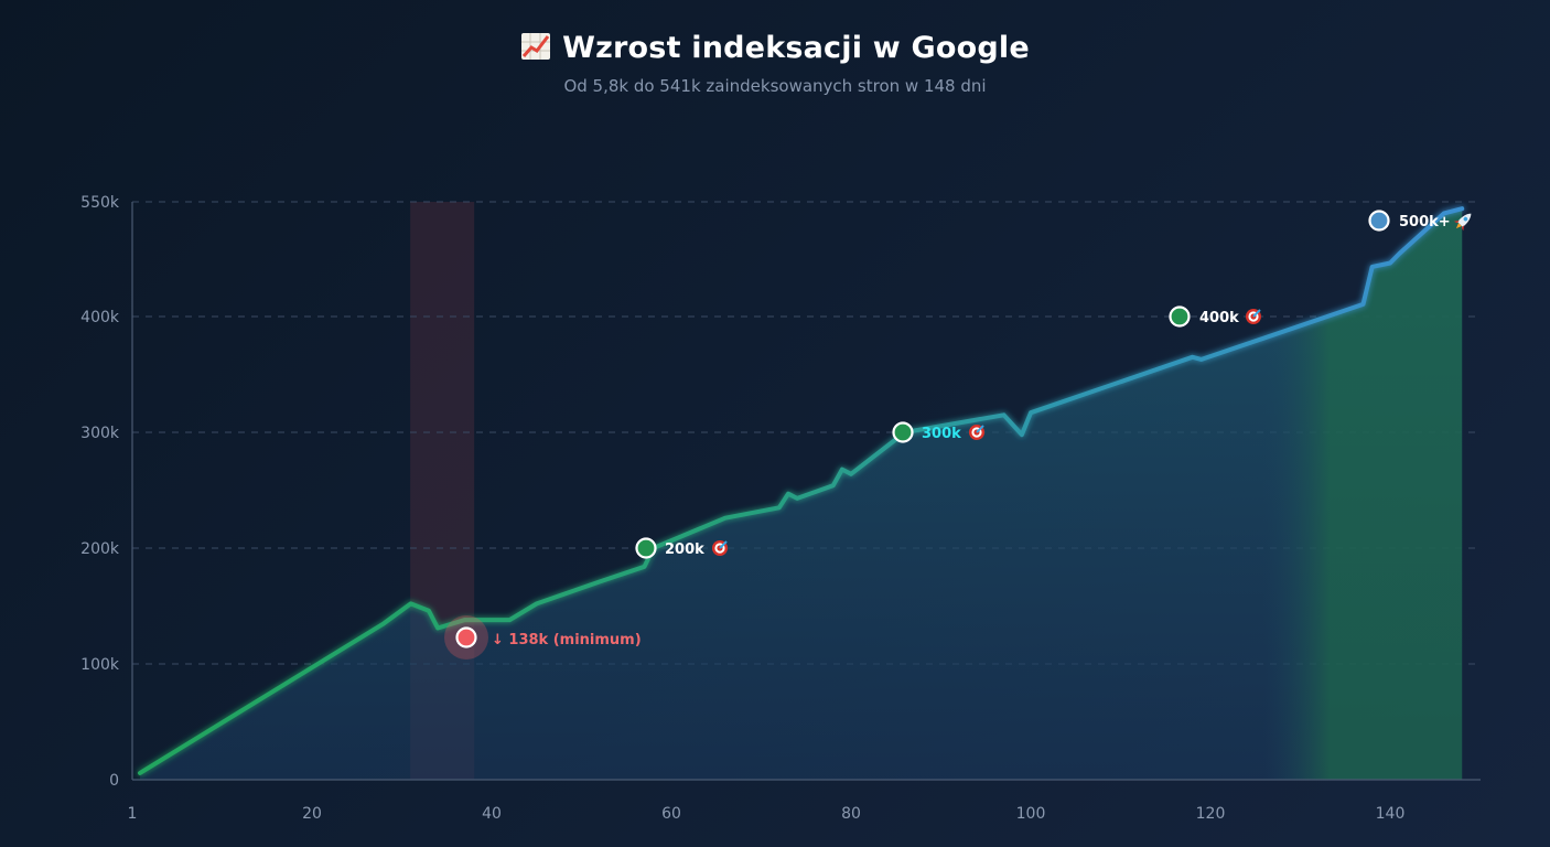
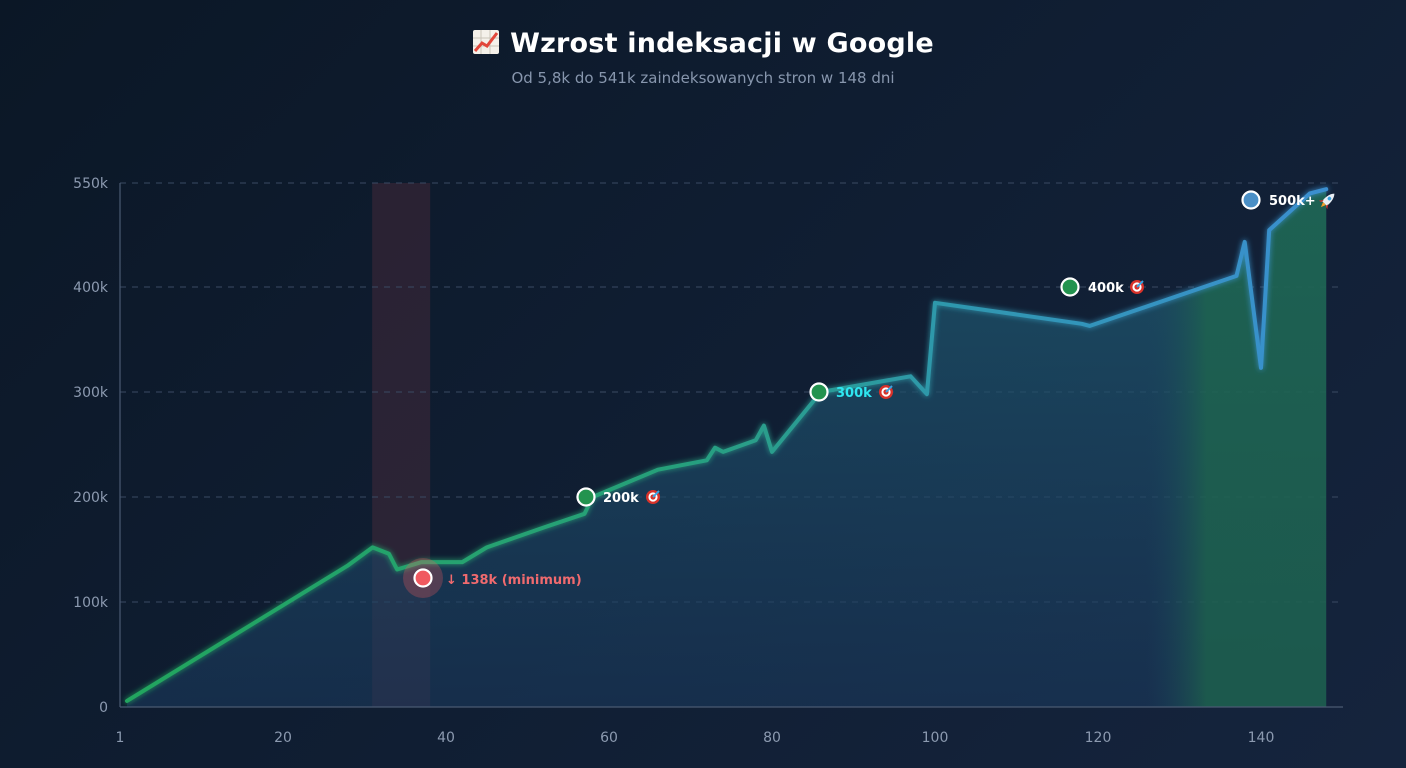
80: 264k -> 243k
100: 317k -> 385k
140: 470k -> 323k
